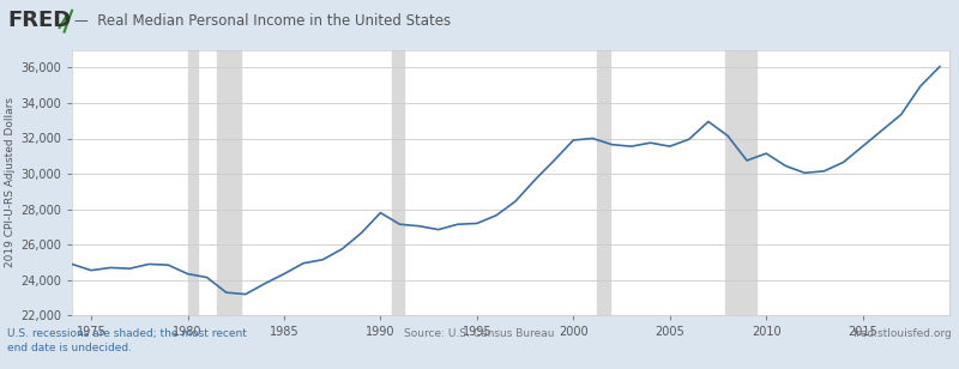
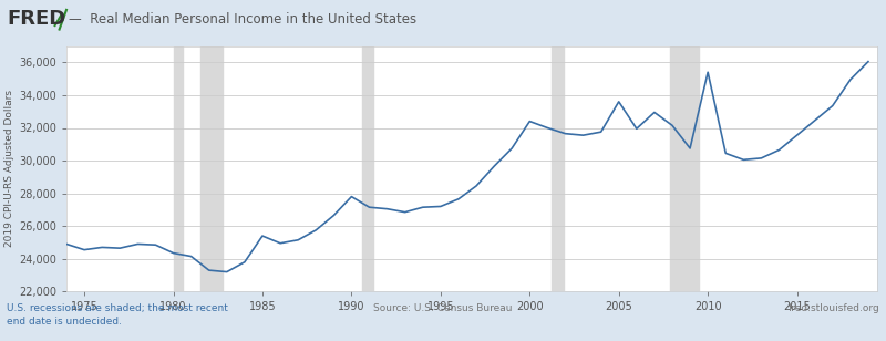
1985: 24,400 -> 25,400
2000: 31,900 -> 32,400
2005: 31,600 -> 33,600
2010: 31,200 -> 35,400
